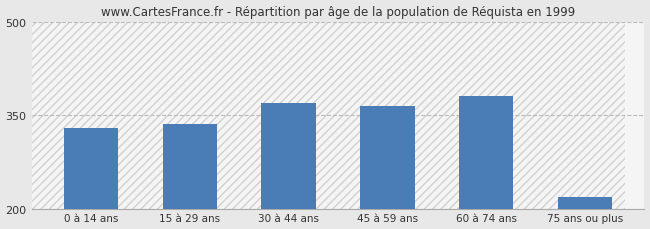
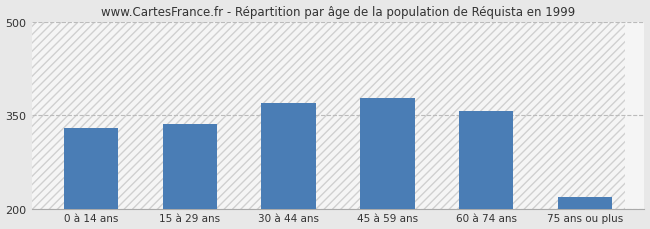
45 à 59 ans: 364 -> 378
60 à 74 ans: 381 -> 356
